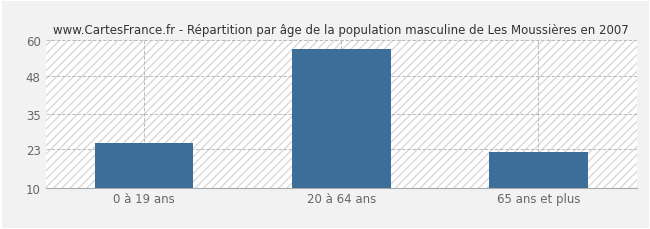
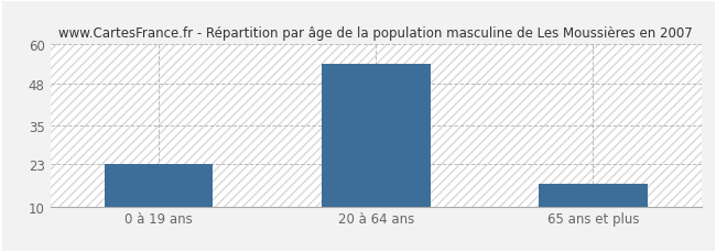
0 à 19 ans: 25 -> 23
20 à 64 ans: 57 -> 54
65 ans et plus: 22 -> 17
